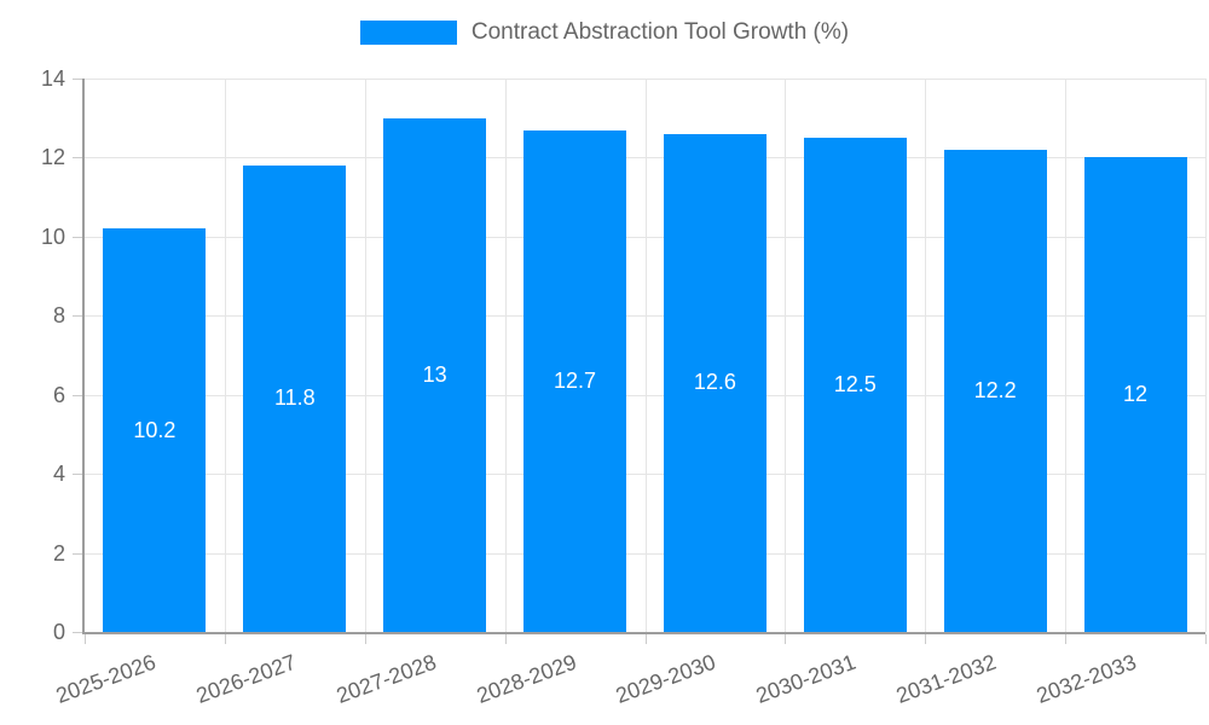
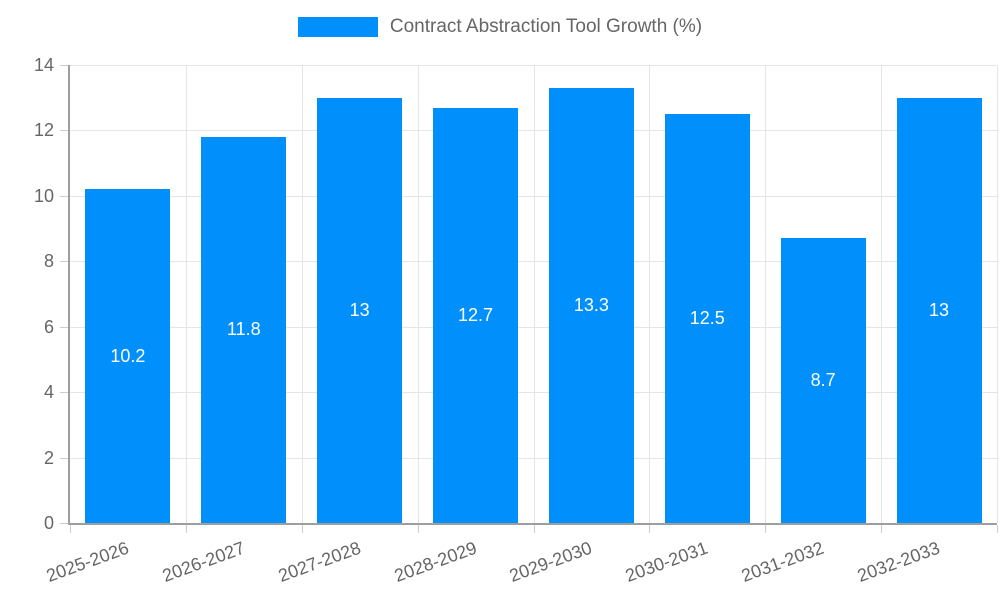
2029-2030: 12.6 -> 13.3
2031-2032: 12.2 -> 8.7
2032-2033: 12 -> 13
